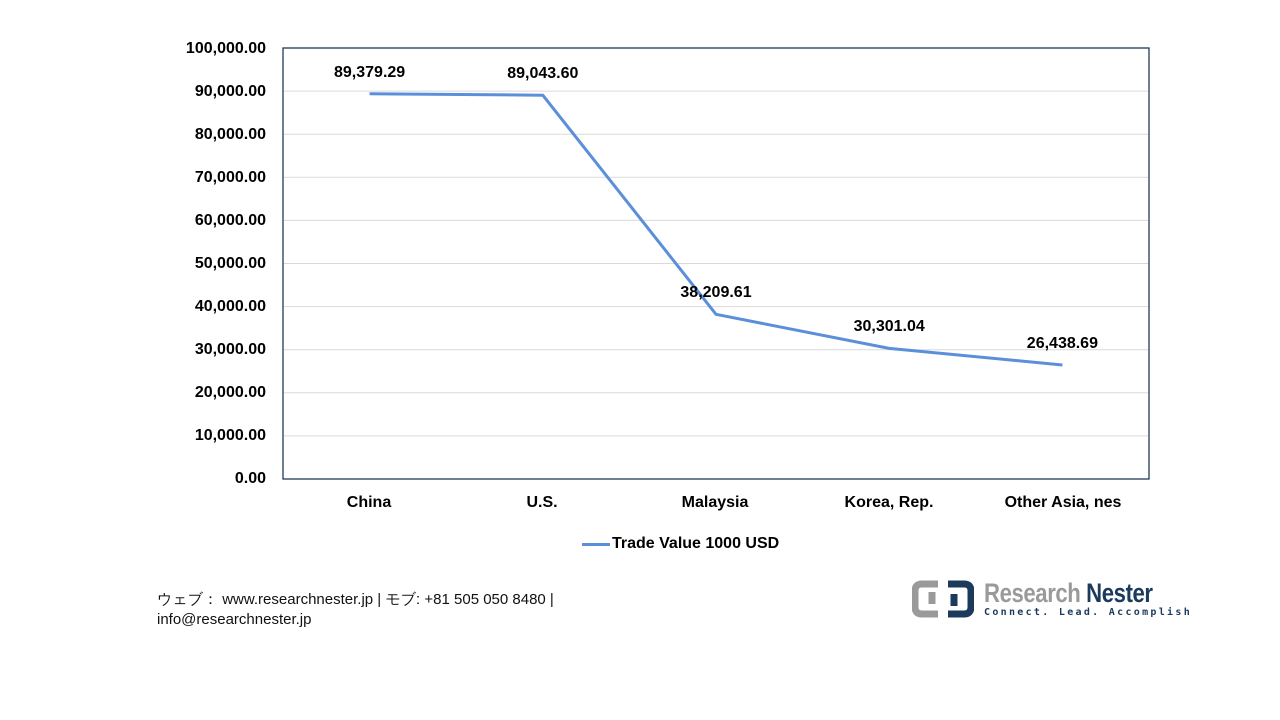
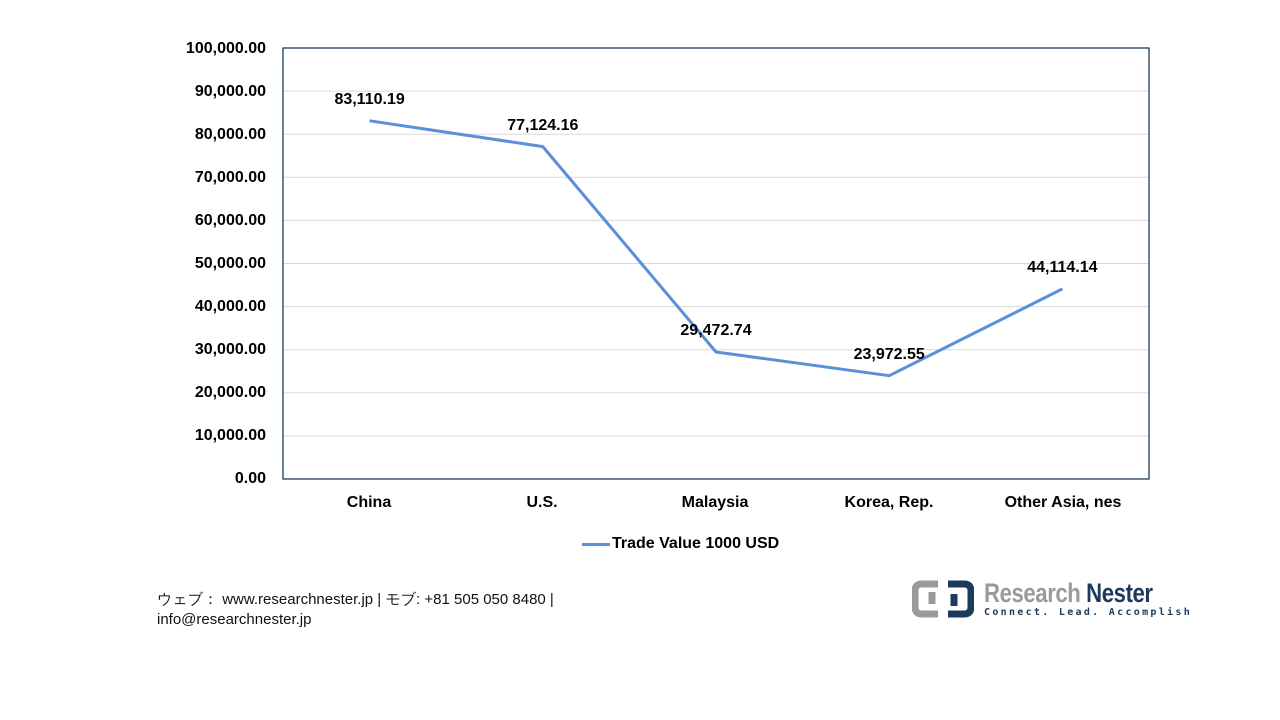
China: 89,379.29 -> 83,110.19
U.S.: 89,043.60 -> 77,124.16
Malaysia: 38,209.61 -> 29,472.74
Korea, Rep.: 30,301.04 -> 23,972.55
Other Asia, nes: 26,438.69 -> 44,114.14
